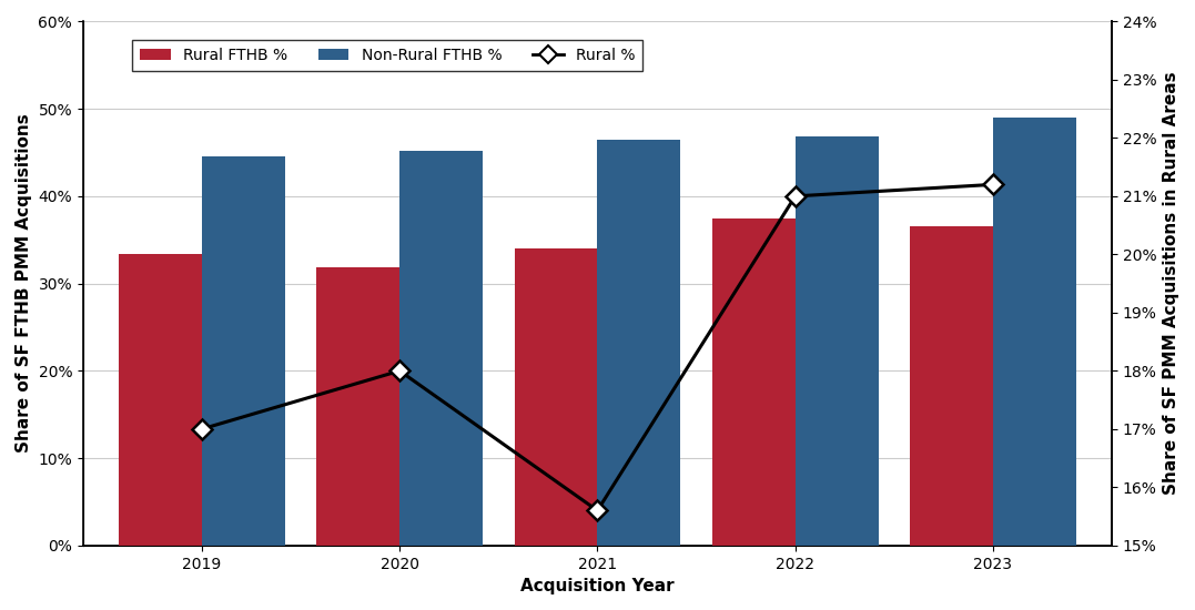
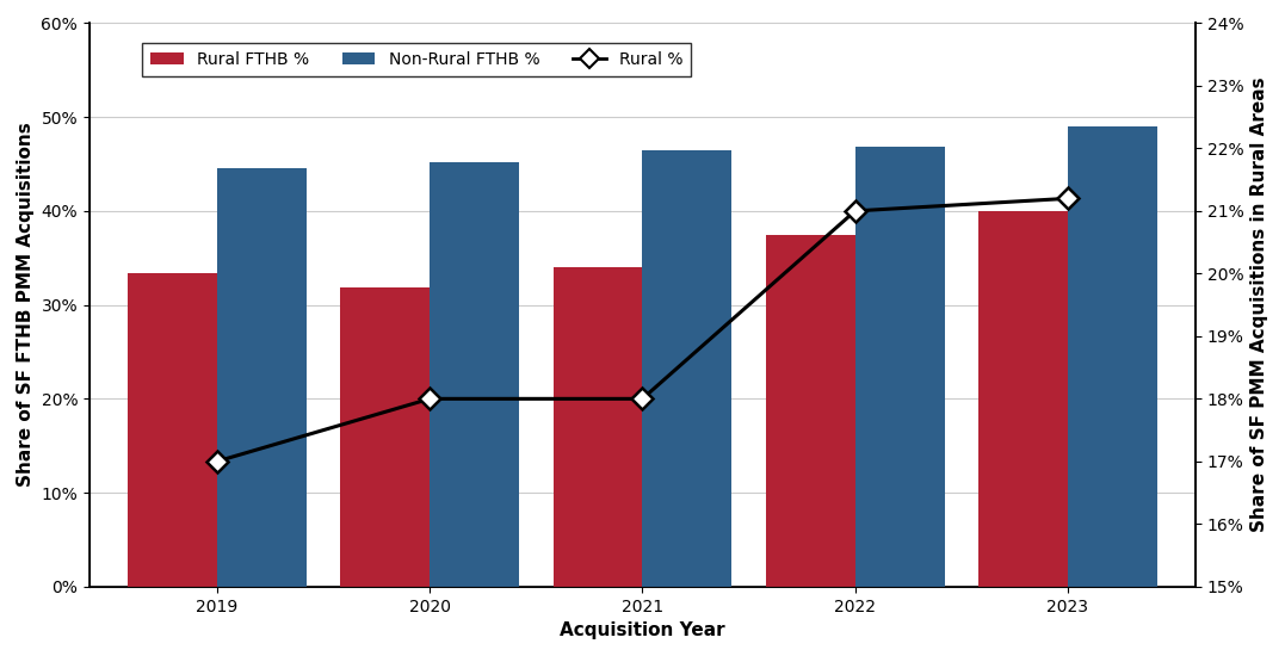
Rural %/2021: 15.6% -> 18.0%
Rural FTHB %/2023: 36.6% -> 40.0%
